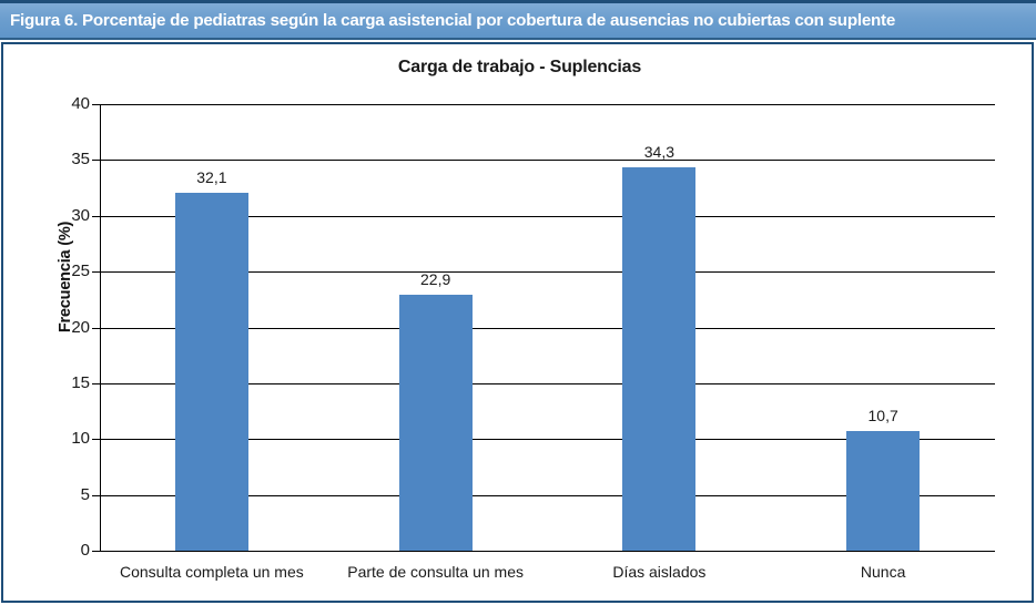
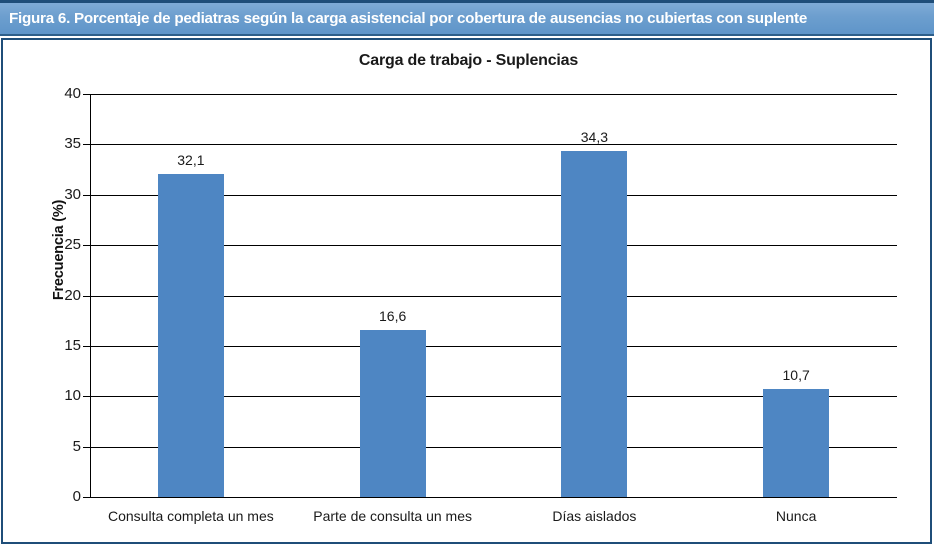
Parte de consulta un mes: 22,9 -> 16,6
